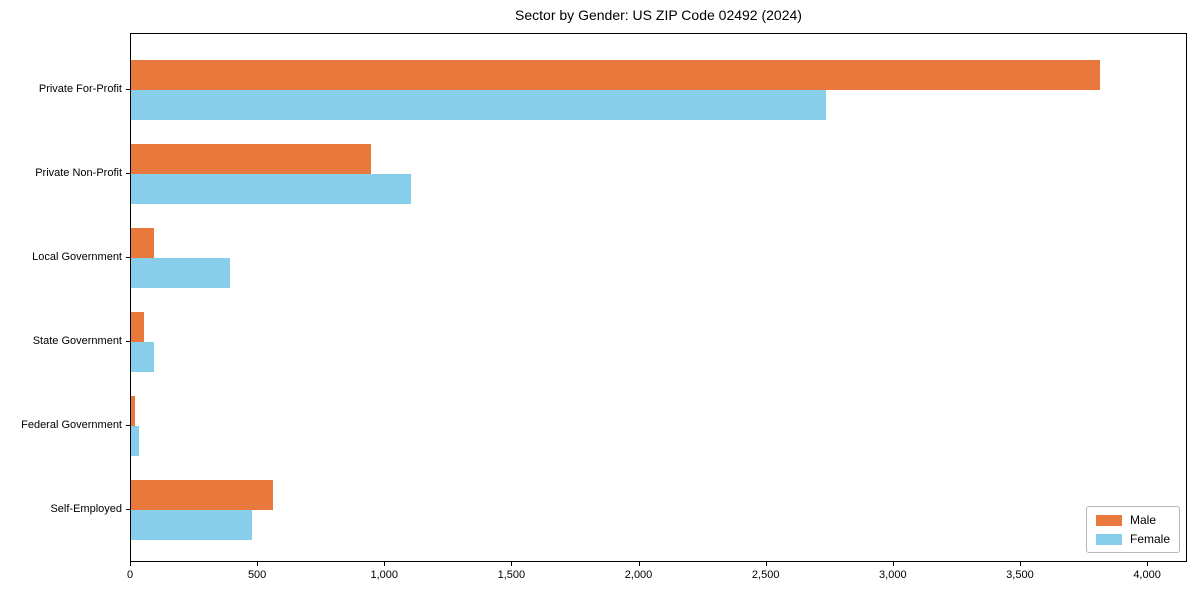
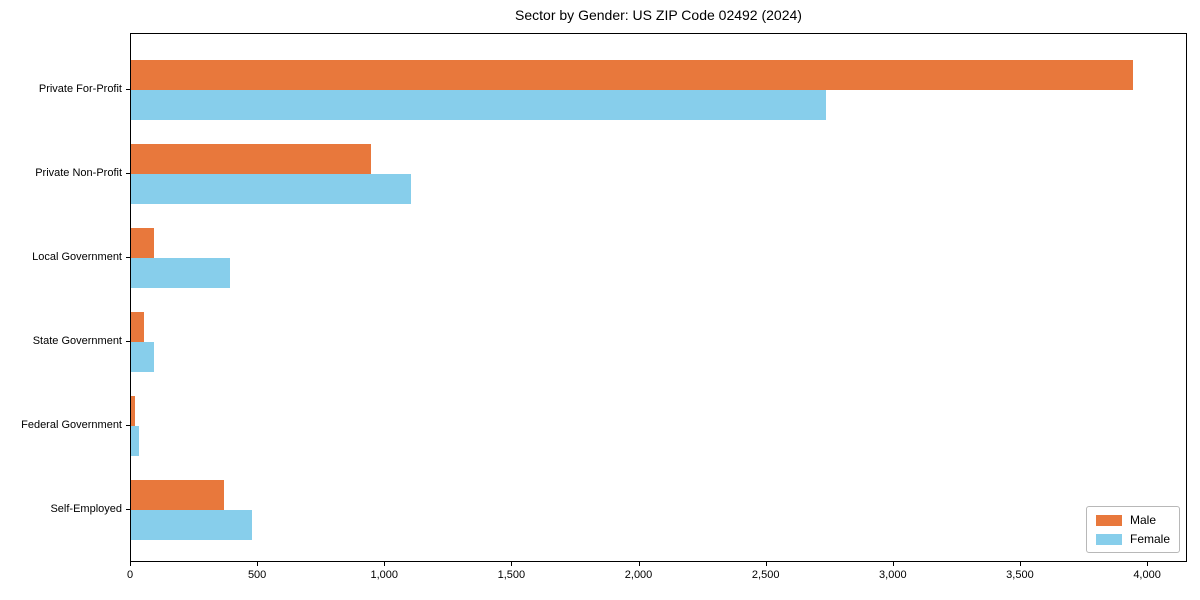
Male/Private For-Profit: 3820 -> 3950
Male/Self-Employed: 560 -> 360
